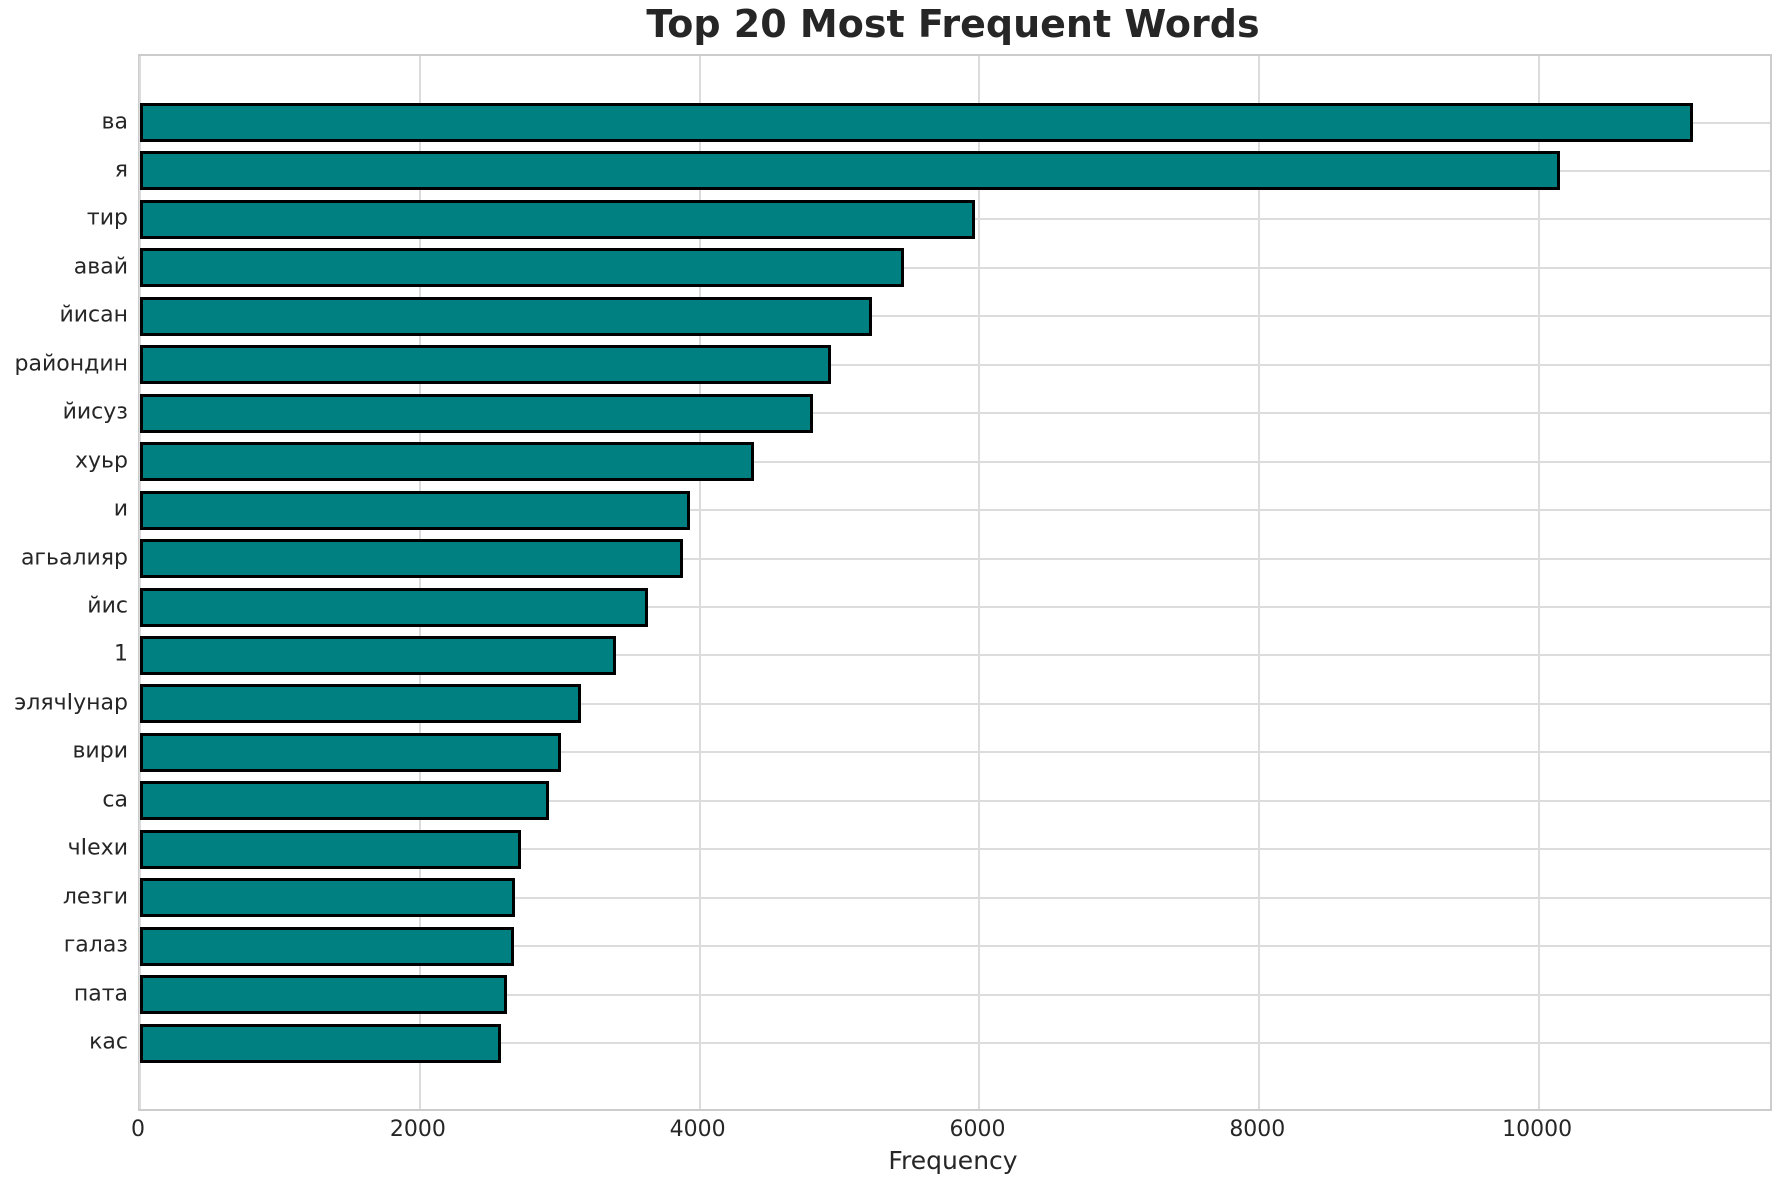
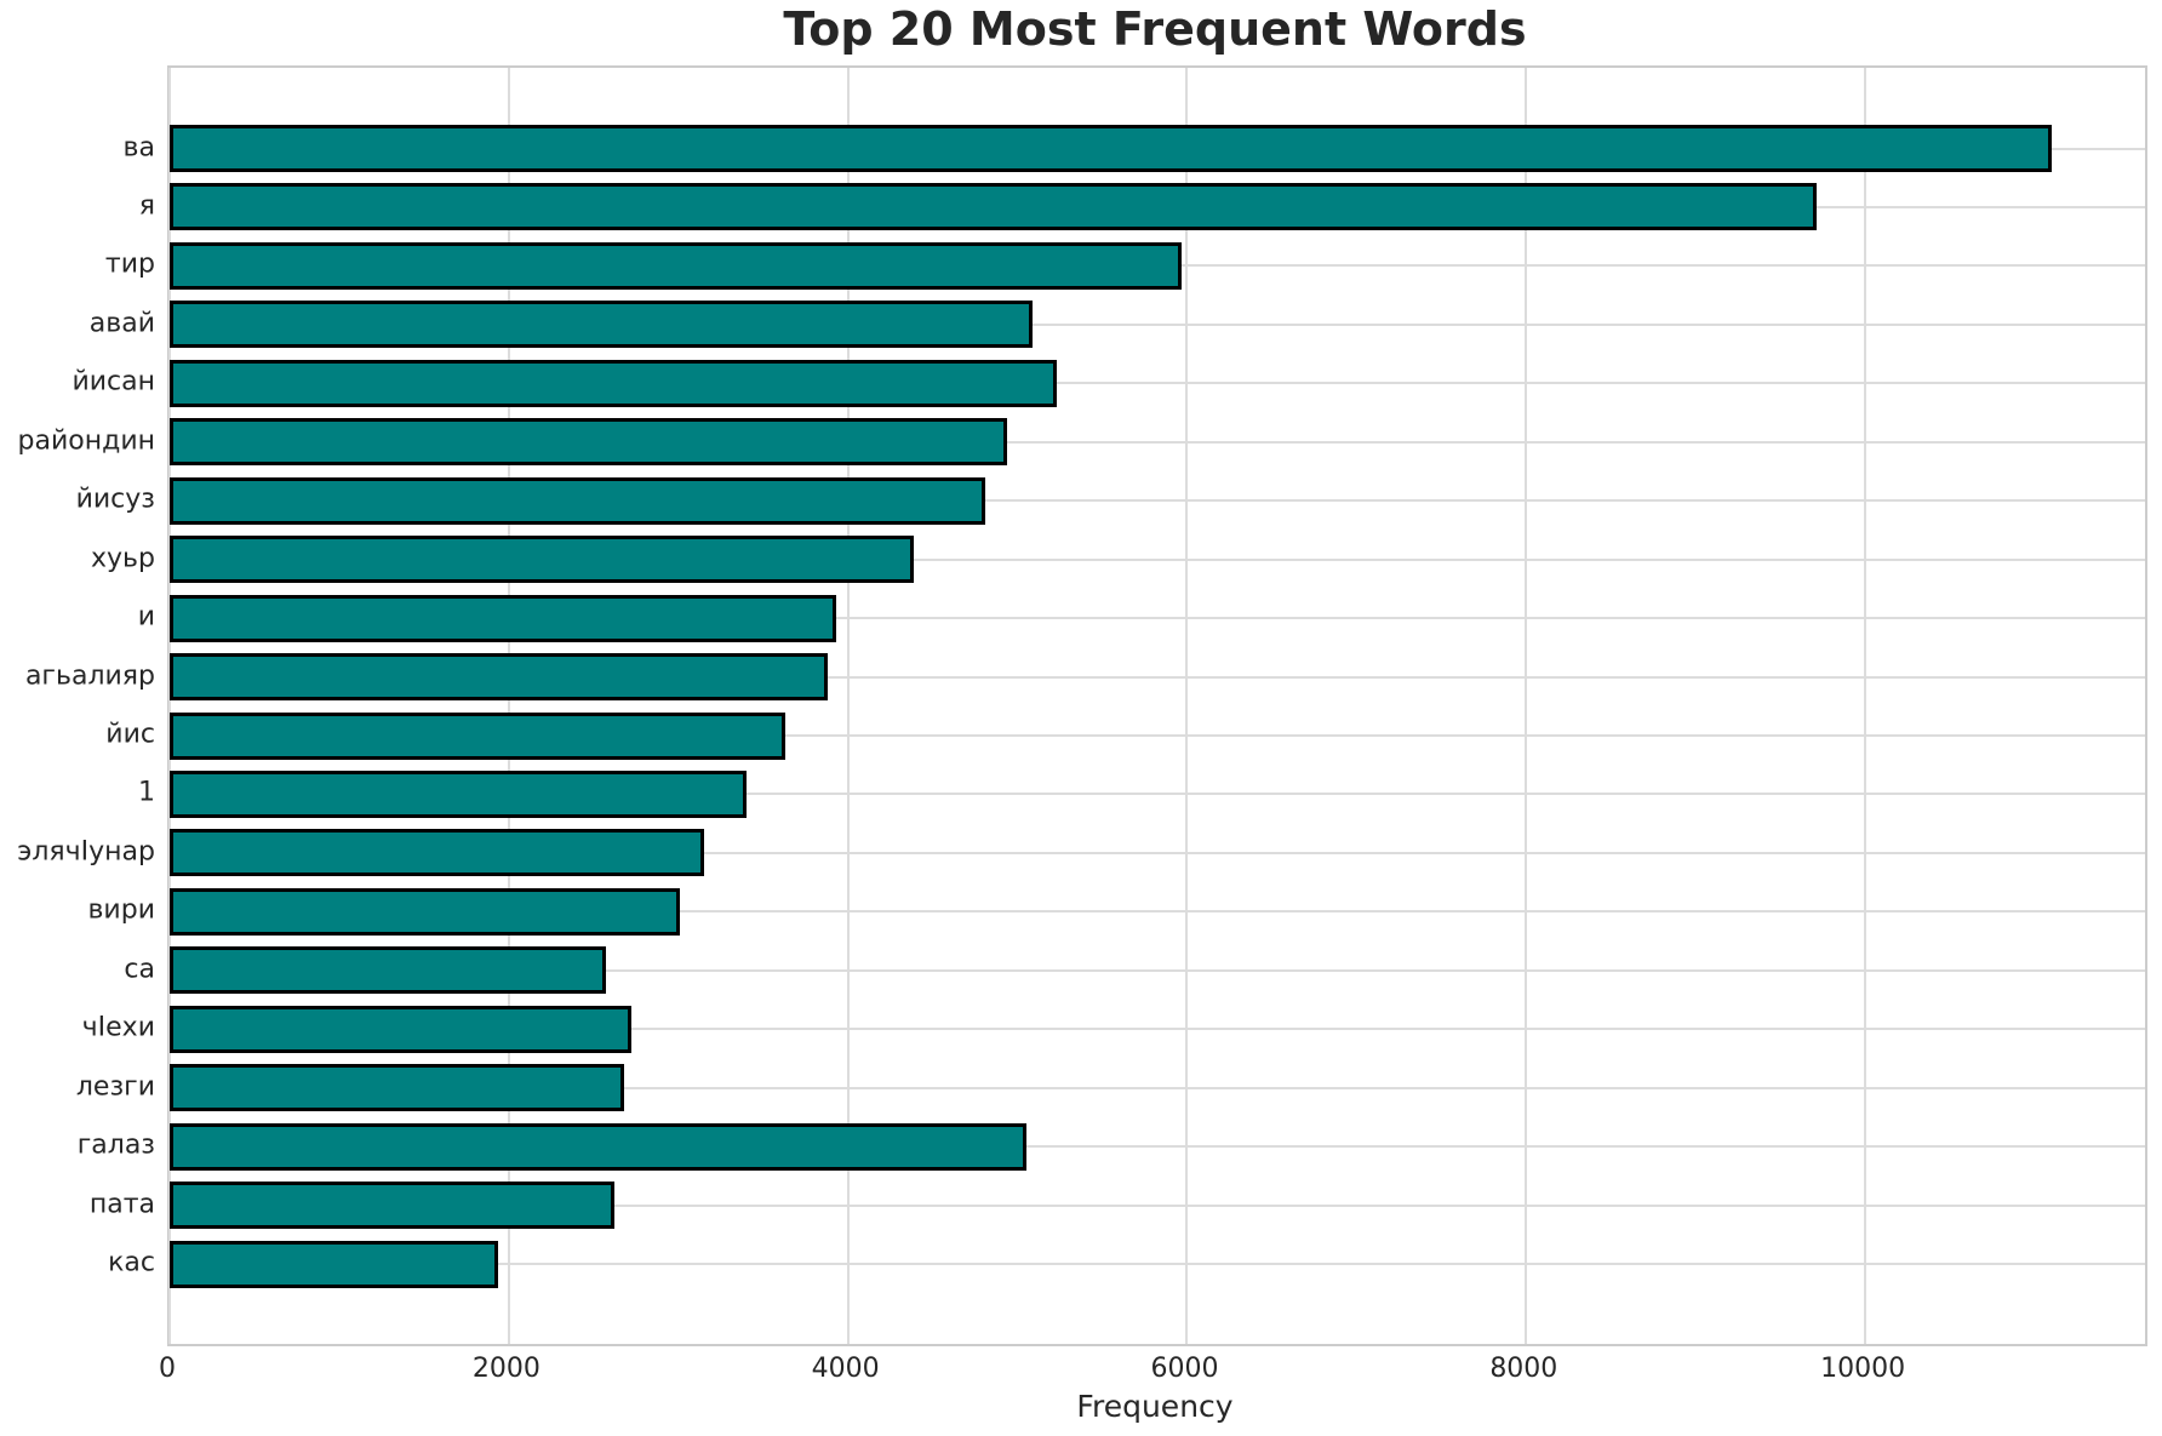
я: 10150 -> 9710
авай: 5460 -> 5090
са: 2920 -> 2570
галаз: 2670 -> 5050
кас: 2580 -> 1940
